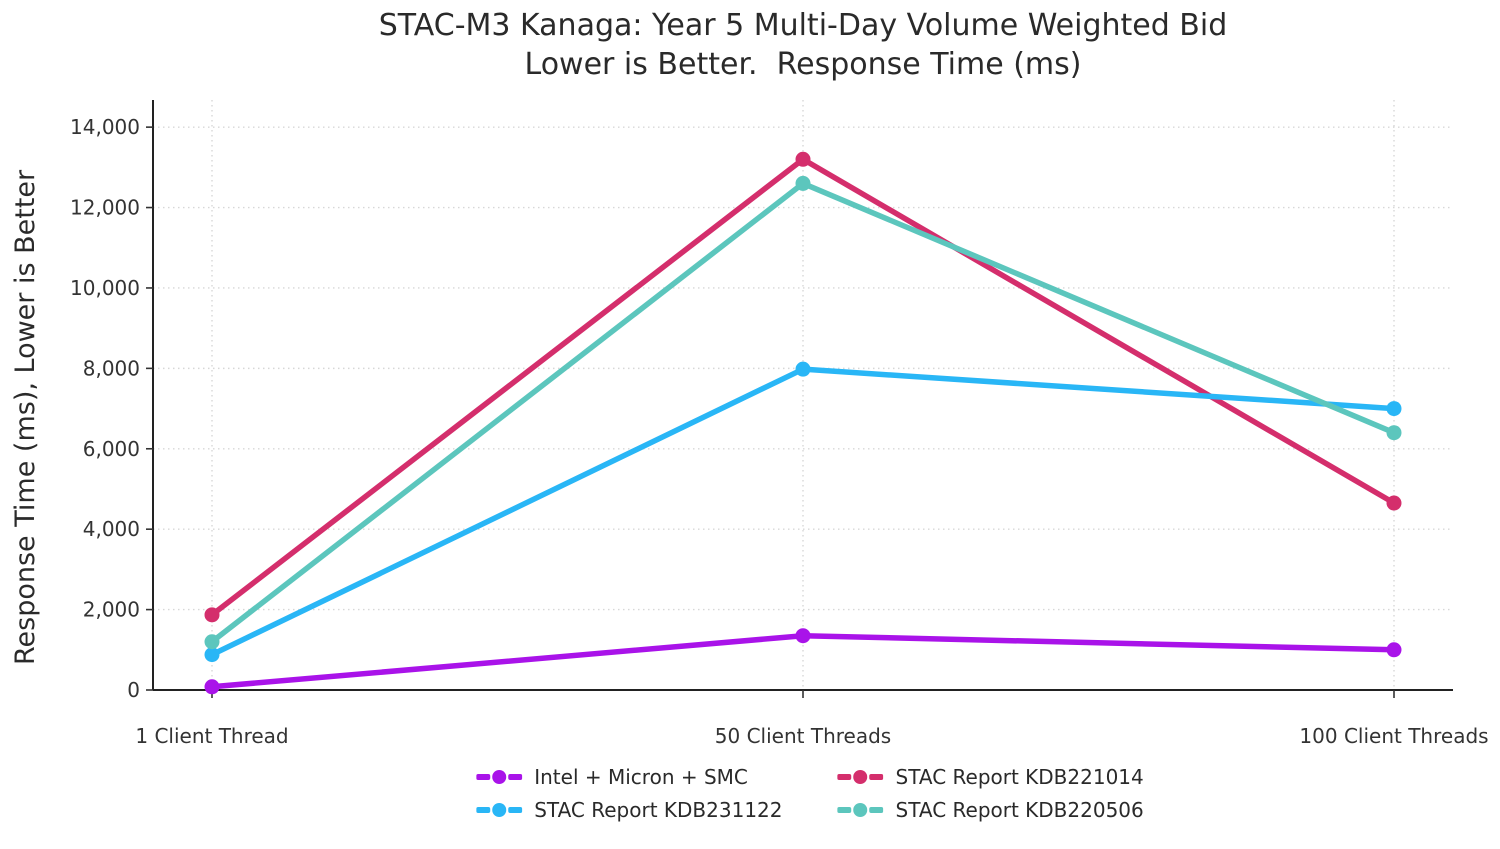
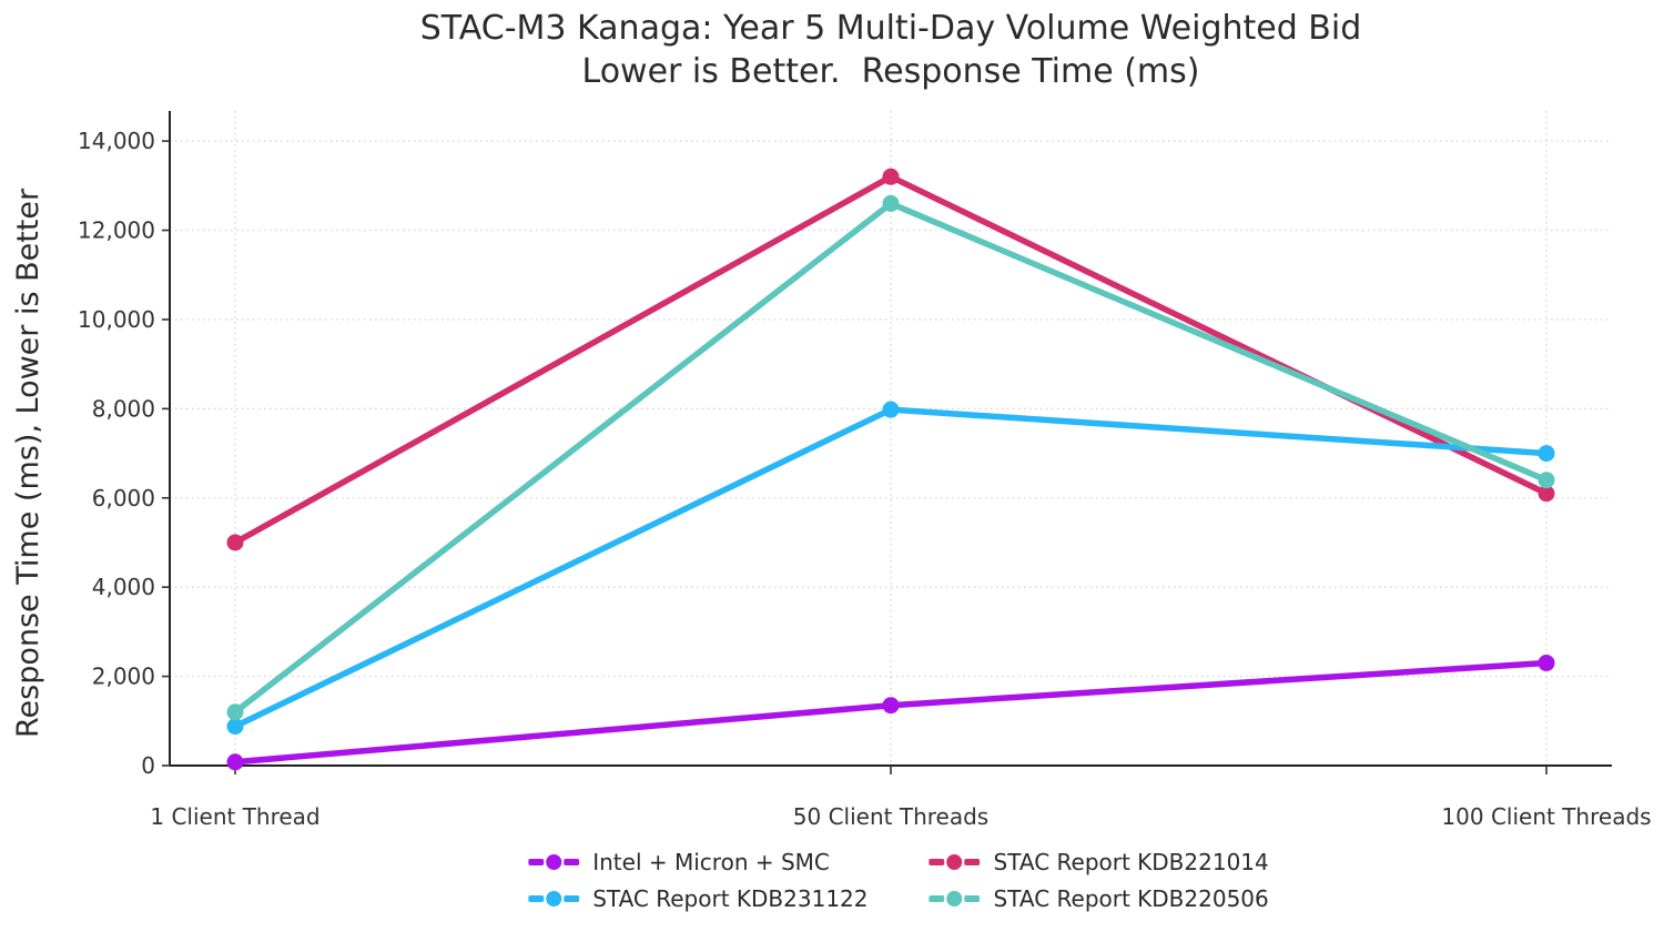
STAC Report KDB221014/1 Client Thread: 1900 -> 5000
Intel + Micron + SMC/100 Client Threads: 1000 -> 2300
STAC Report KDB221014/100 Client Threads: 4600 -> 6100
